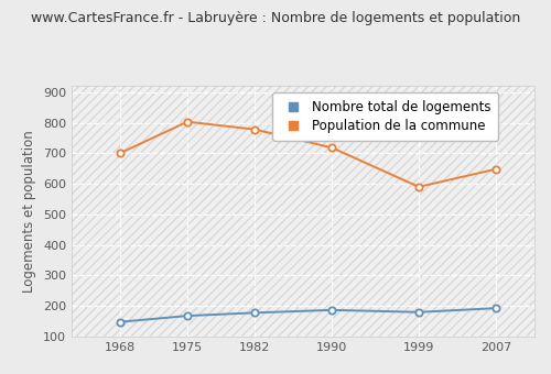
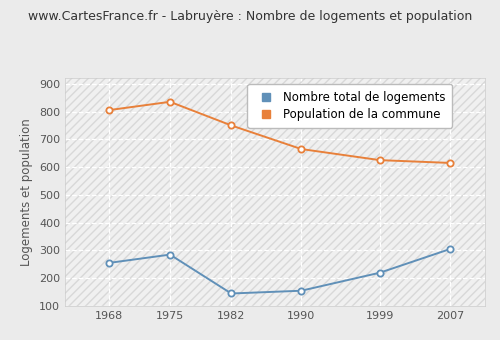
Nombre total de logements/1968: 148 -> 255
Population de la commune/1968: 700 -> 805
Nombre total de logements/1975: 168 -> 285
Population de la commune/1975: 803 -> 835
Nombre total de logements/1982: 178 -> 145
Population de la commune/1982: 778 -> 750
Nombre total de logements/1990: 187 -> 155
Population de la commune/1990: 718 -> 665
Nombre total de logements/1999: 180 -> 220
Population de la commune/1999: 590 -> 625
Nombre total de logements/2007: 193 -> 305
Population de la commune/2007: 648 -> 615
